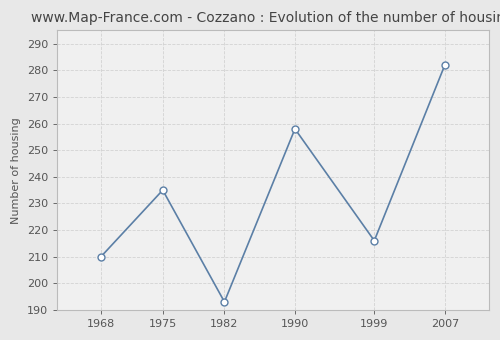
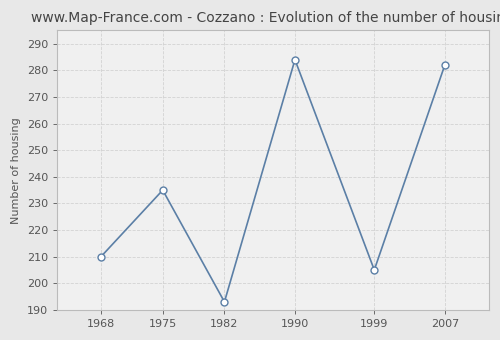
1990: 258 -> 284
1999: 216 -> 205
